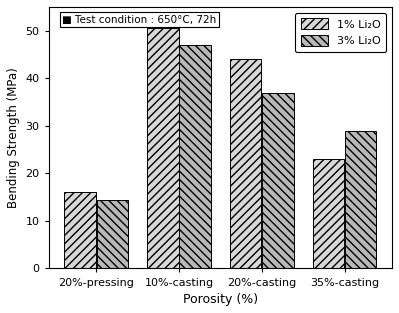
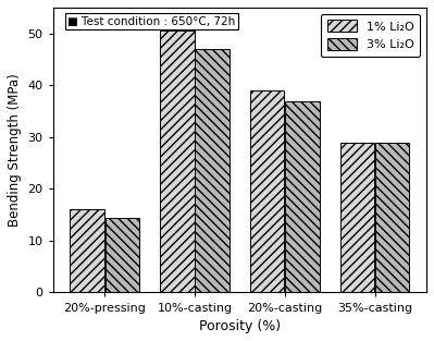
1% Li₂O/20%-casting: 44.0 -> 39.0
1% Li₂O/35%-casting: 23.0 -> 29.0
